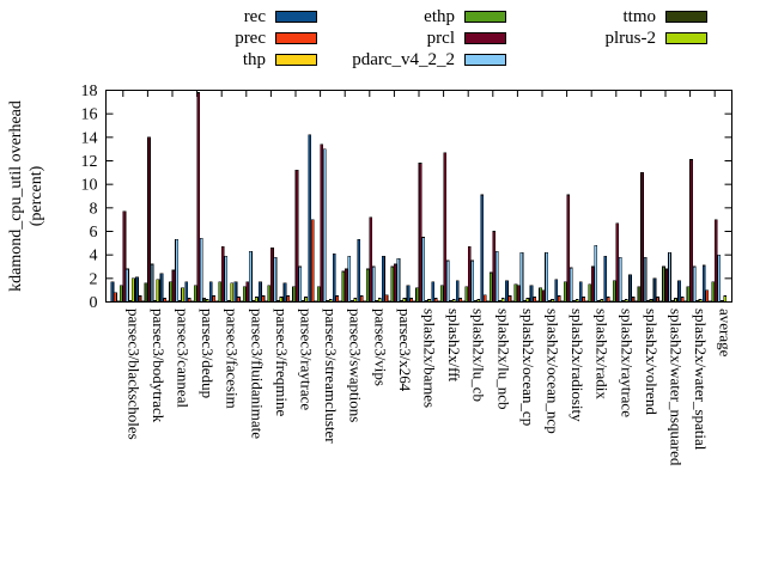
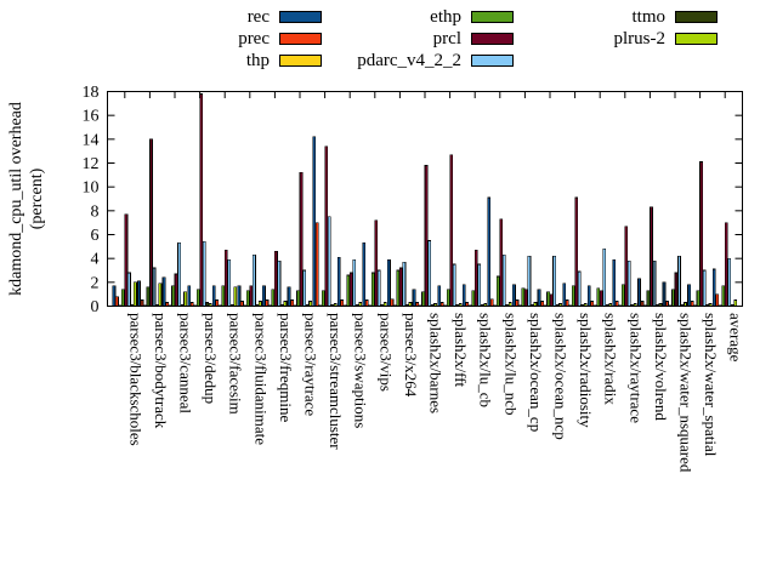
pdarc_v4_2_2/parsec3/streamcluster: 13 -> 8
prcl/splash2x/lu_ncb: 6 -> 7
prcl/splash2x/radix: 3 -> 1
prcl/splash2x/volrend: 11 -> 8
ethp/splash2x/water_nsquared: 3 -> 1
